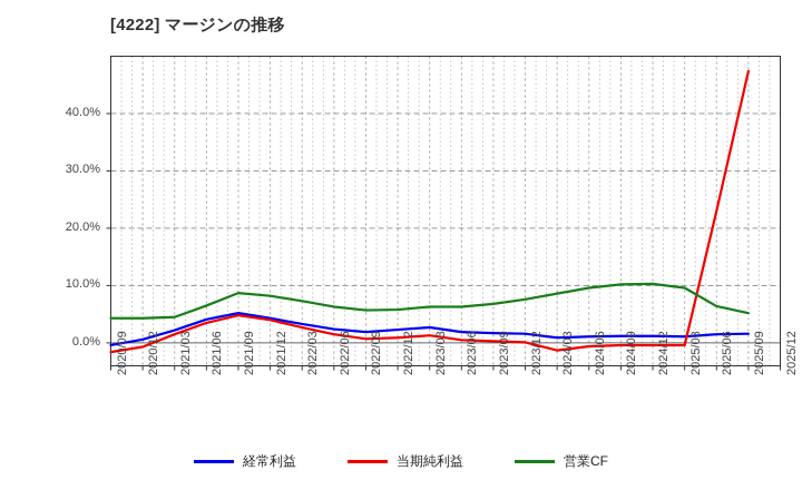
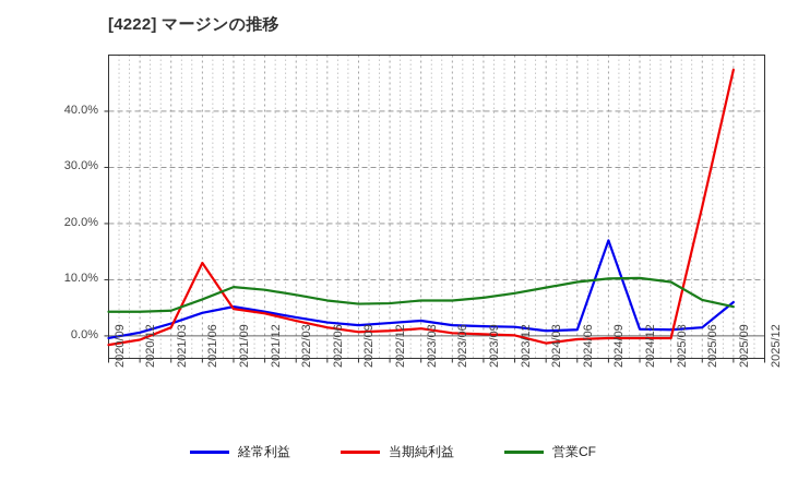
当期純利益/2021/06: 4% -> 13%
経常利益/2024/09: 1% -> 17%
経常利益/2025/09: 2% -> 6%
